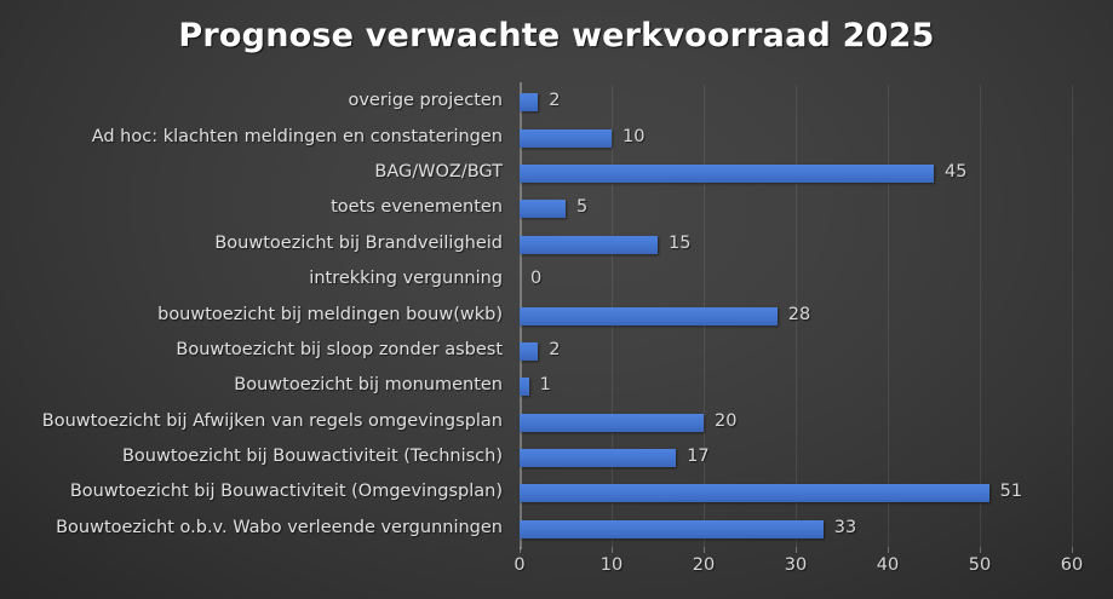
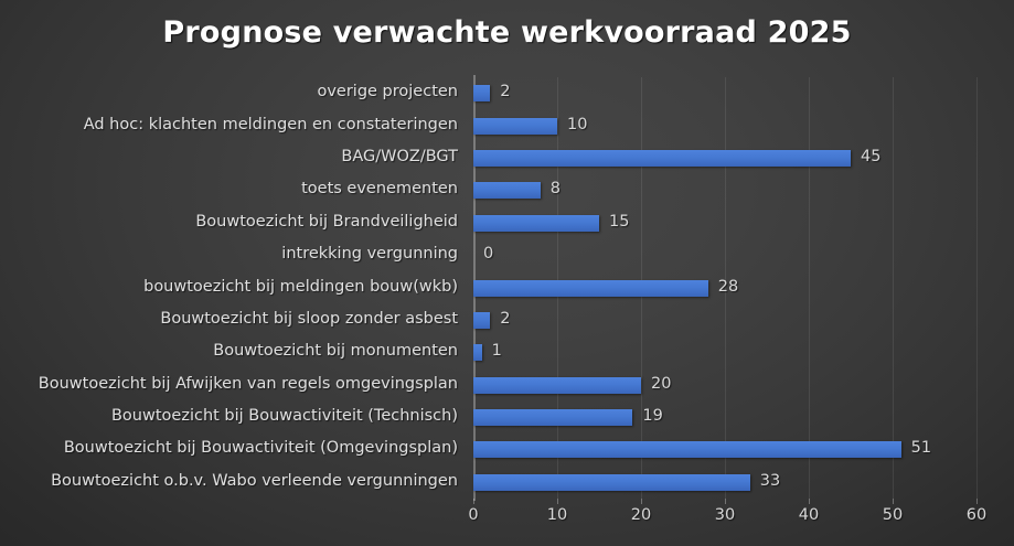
toets evenementen: 5 -> 8
Bouwtoezicht bij Bouwactiviteit (Technisch): 17 -> 19
